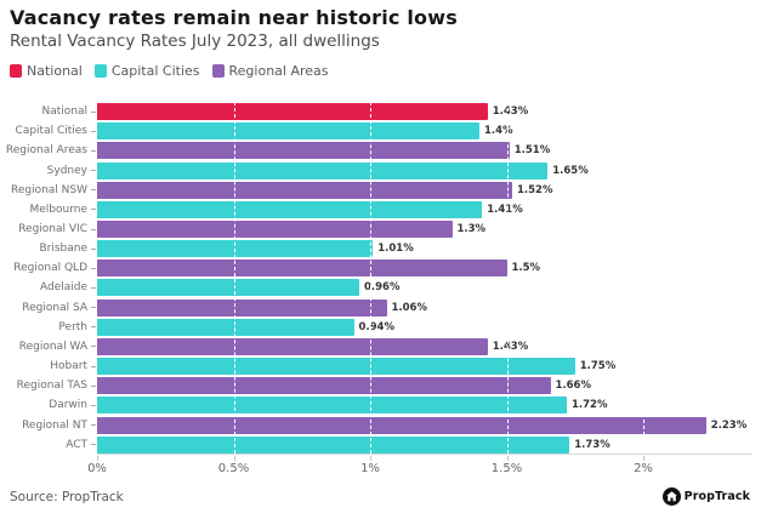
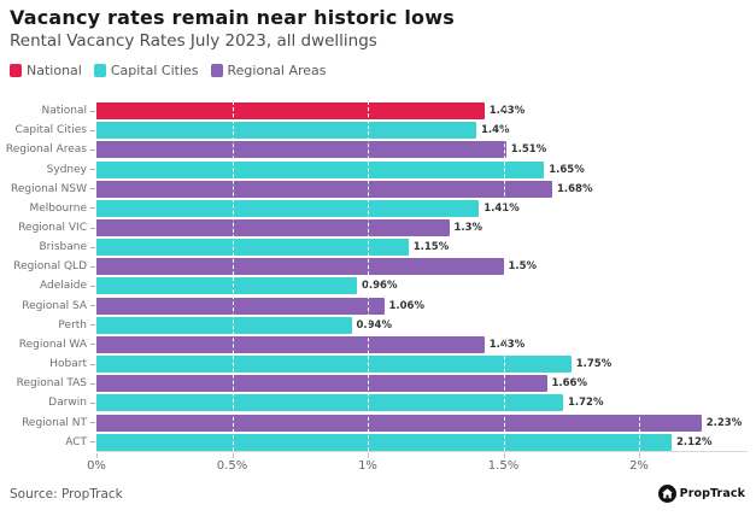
Regional NSW: 1.52% -> 1.68%
Brisbane: 1.01% -> 1.15%
ACT: 1.73% -> 2.12%
